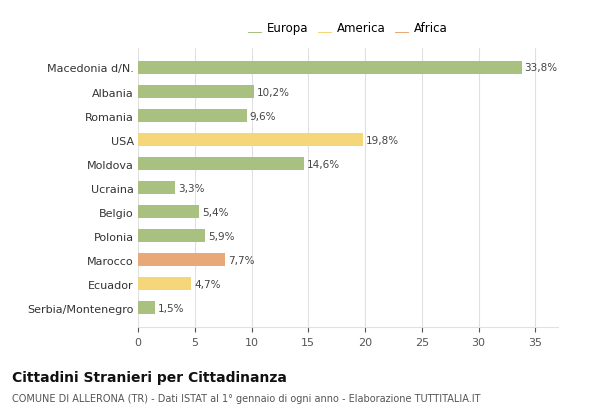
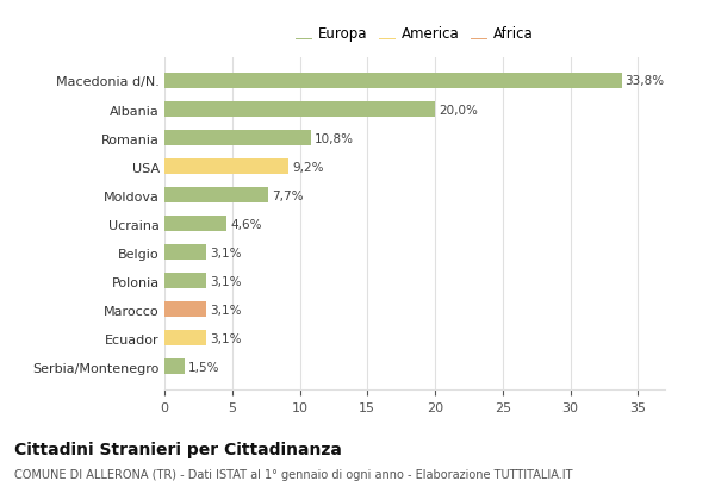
Albania: 10,2% -> 20,0%
Romania: 9,6% -> 10,8%
USA: 19,8% -> 9,2%
Moldova: 14,6% -> 7,7%
Ucraina: 3,3% -> 4,6%
Belgio: 5,4% -> 3,1%
Polonia: 5,9% -> 3,1%
Marocco: 7,7% -> 3,1%
Ecuador: 4,7% -> 3,1%
